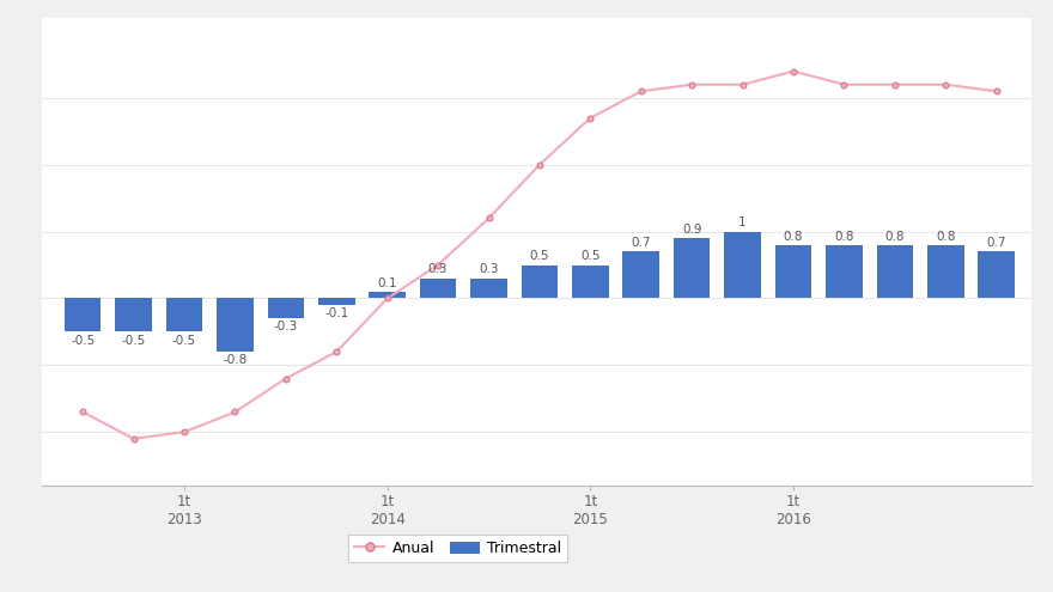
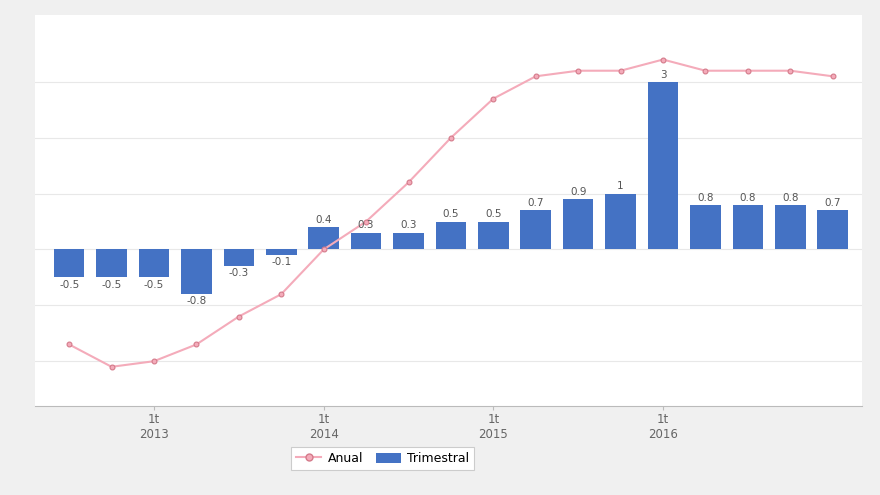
Trimestral/1t 2014: 0.1 -> 0.4
Trimestral/1t 2016: 0.8 -> 3
